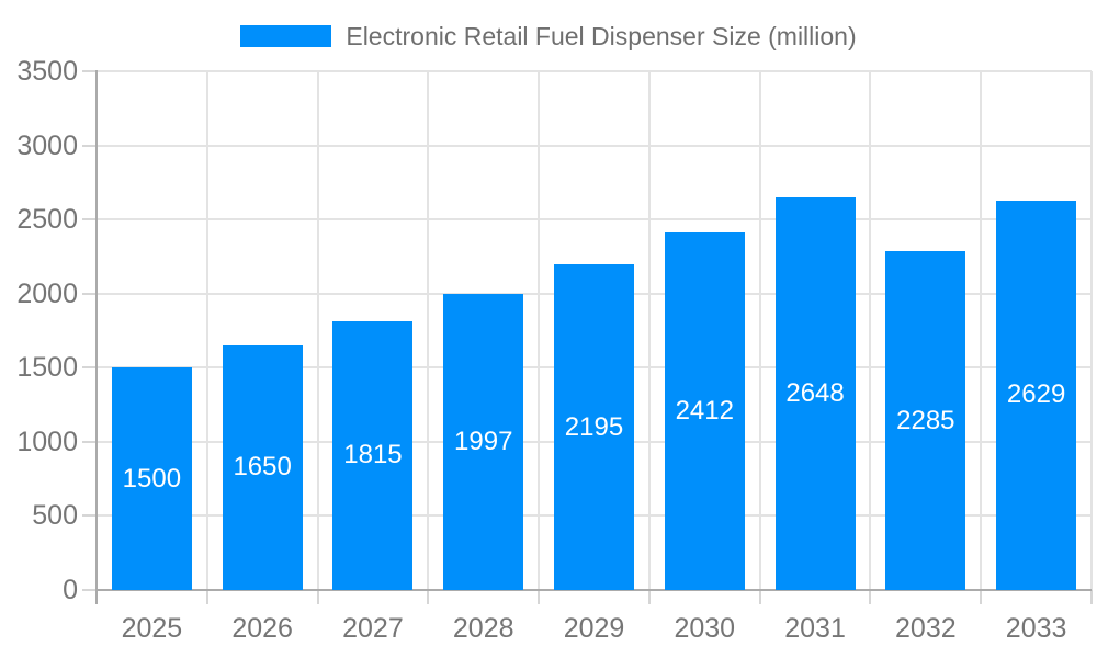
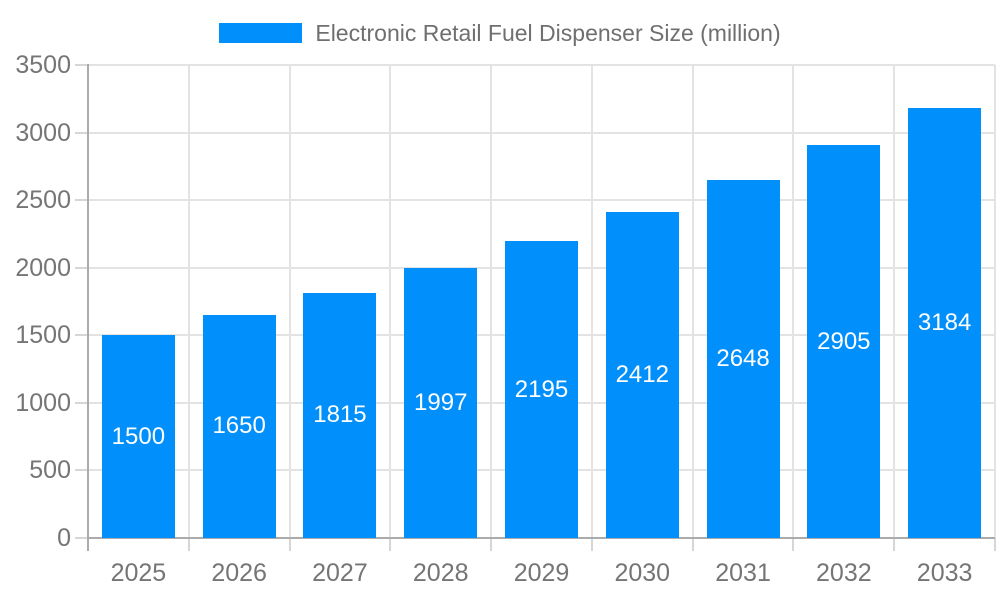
2032: 2285 -> 2905
2033: 2629 -> 3184
